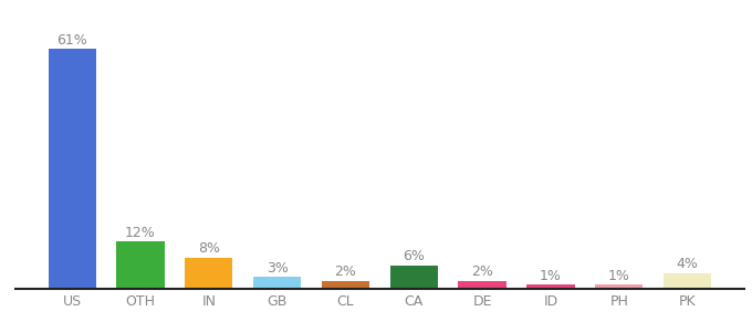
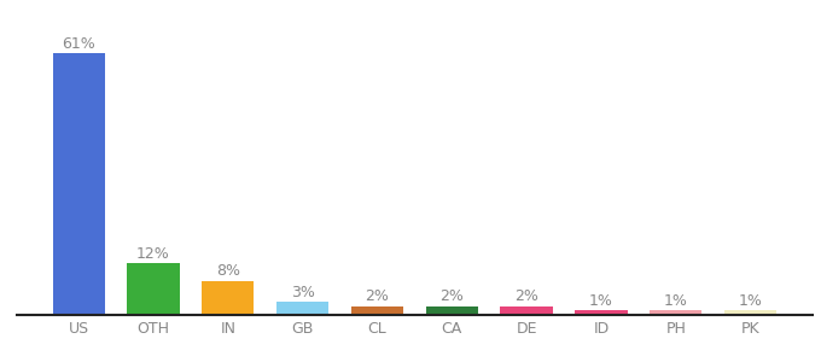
CA: 6% -> 2%
PK: 4% -> 1%
